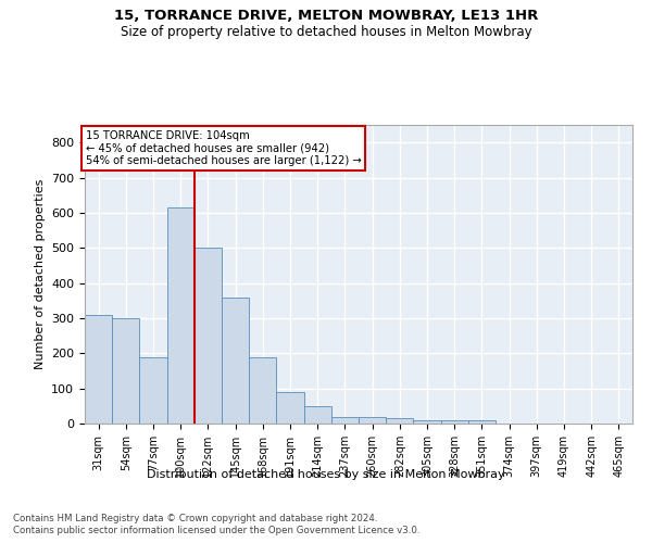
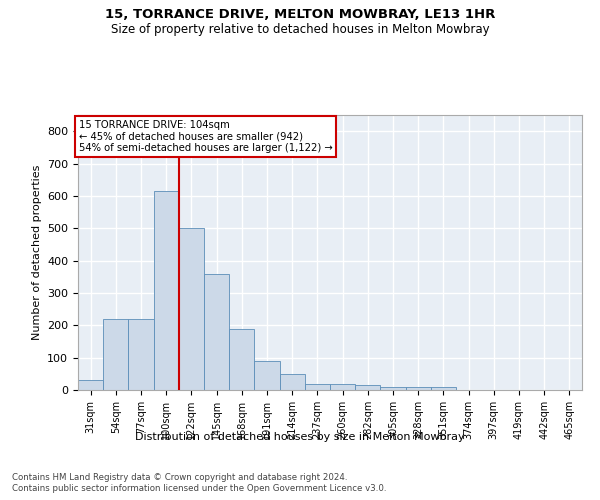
31sqm: 310 -> 32
54sqm: 300 -> 220
77sqm: 190 -> 220
